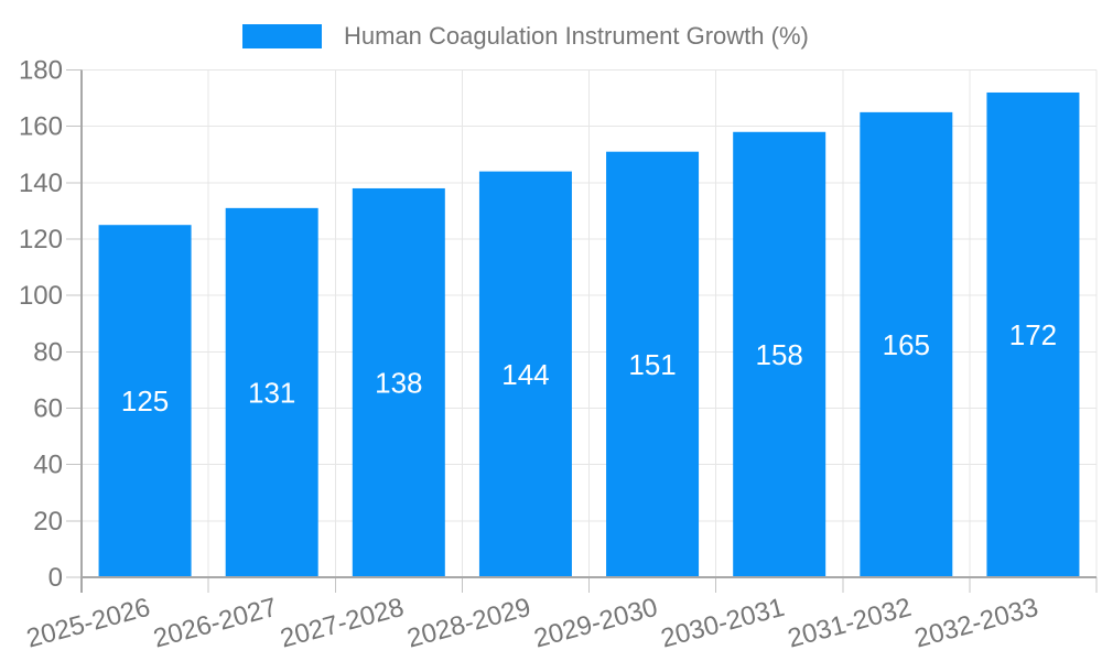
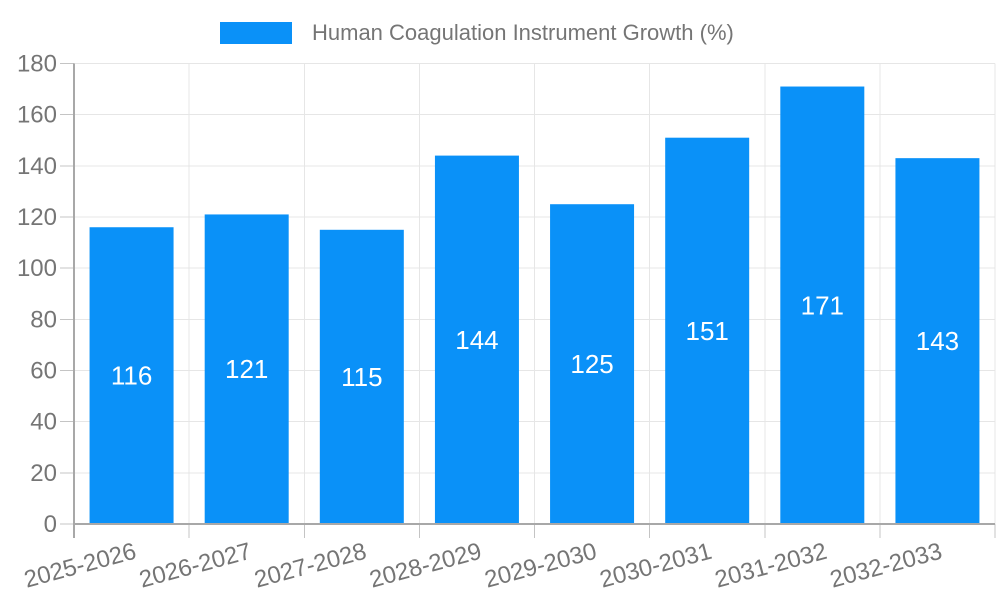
2025-2026: 125 -> 116
2026-2027: 131 -> 121
2027-2028: 138 -> 115
2029-2030: 151 -> 125
2030-2031: 158 -> 151
2031-2032: 165 -> 171
2032-2033: 172 -> 143
